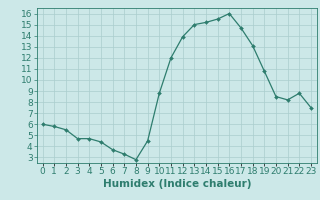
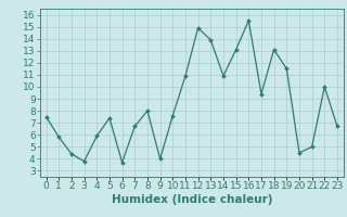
0: 6.0 -> 7.5
2: 5.5 -> 4.4
3: 4.7 -> 3.8
4: 4.7 -> 5.9
5: 4.4 -> 7.4
7: 3.3 -> 6.7
8: 2.8 -> 8.0
9: 4.5 -> 4.0
10: 8.8 -> 7.6
11: 12.0 -> 10.9
12: 13.9 -> 14.9
13: 15.0 -> 13.9
14: 15.2 -> 10.9
15: 15.5 -> 13.1
16: 16.0 -> 15.5
17: 14.7 -> 9.4
19: 10.8 -> 11.5
20: 8.5 -> 4.5
21: 8.2 -> 5.0
22: 8.8 -> 10.0
23: 7.5 -> 6.7
